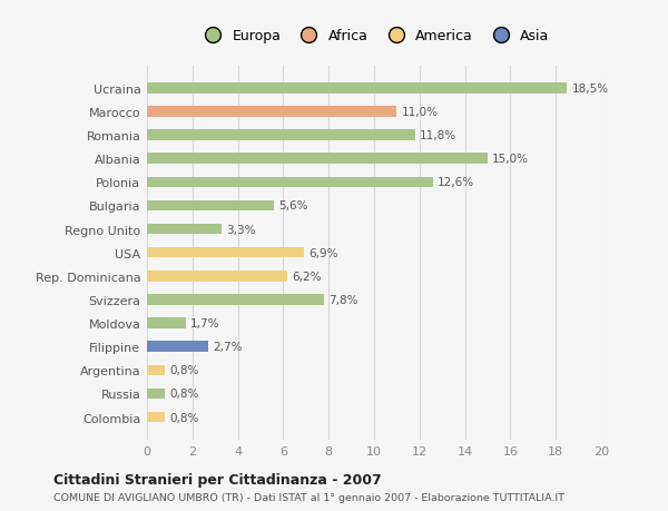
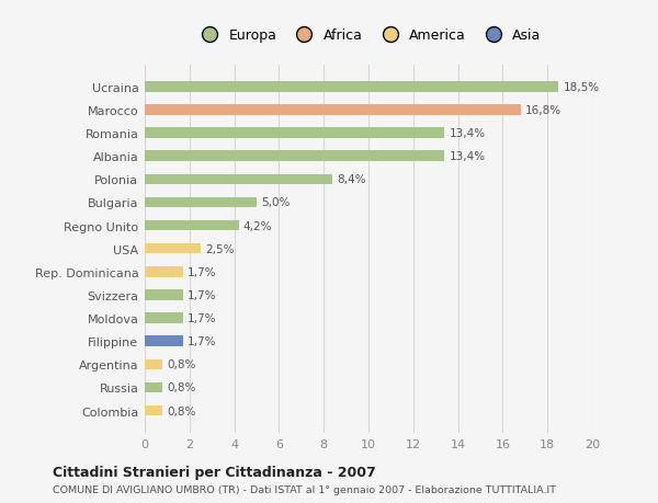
Marocco: 11,0% -> 16,8%
Romania: 11,8% -> 13,4%
Albania: 15,0% -> 13,4%
Polonia: 12,6% -> 8,4%
Bulgaria: 5,6% -> 5,0%
Regno Unito: 3,3% -> 4,2%
USA: 6,9% -> 2,5%
Rep. Dominicana: 6,2% -> 1,7%
Svizzera: 7,8% -> 1,7%
Filippine: 2,7% -> 1,7%
